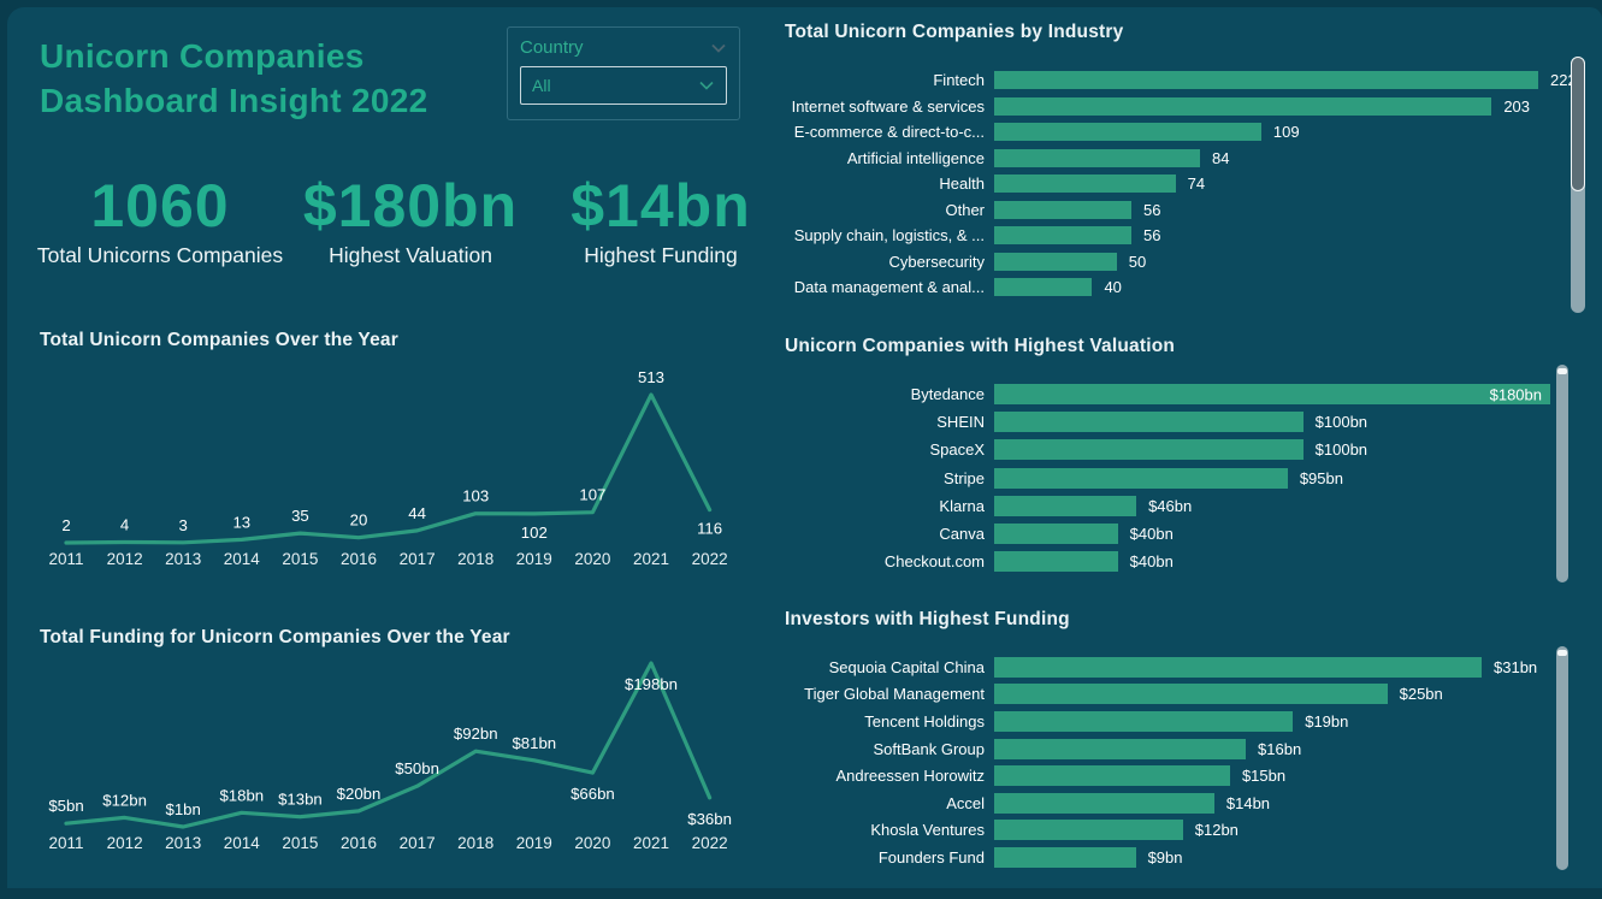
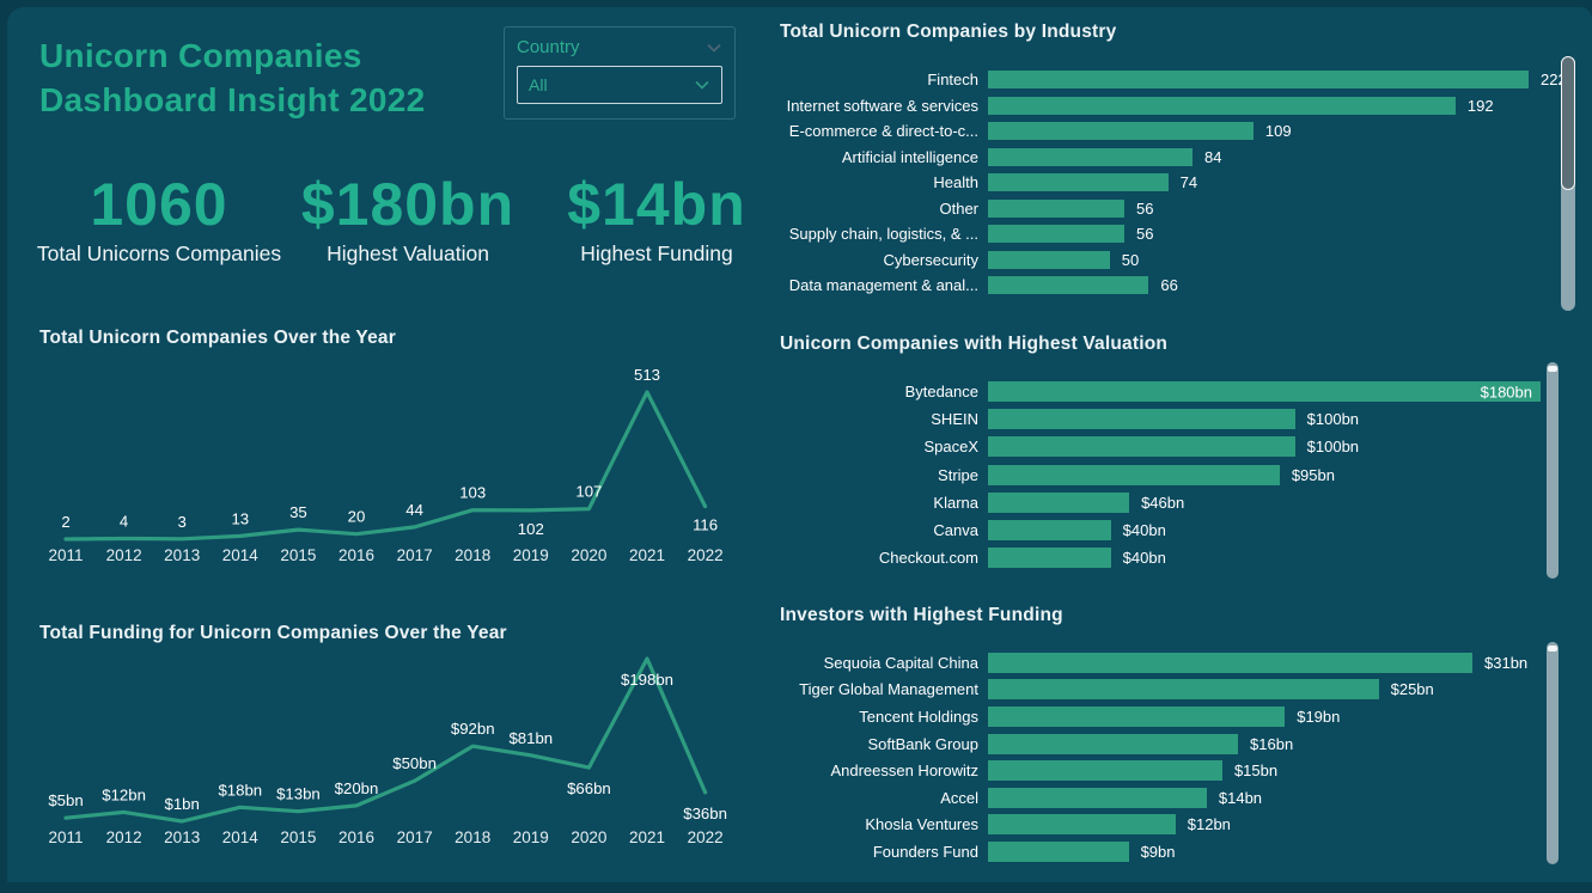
Total Unicorn Companies by Industry/Internet software & services: 203 -> 192
Total Unicorn Companies by Industry/Data management & anal...: 40 -> 66
